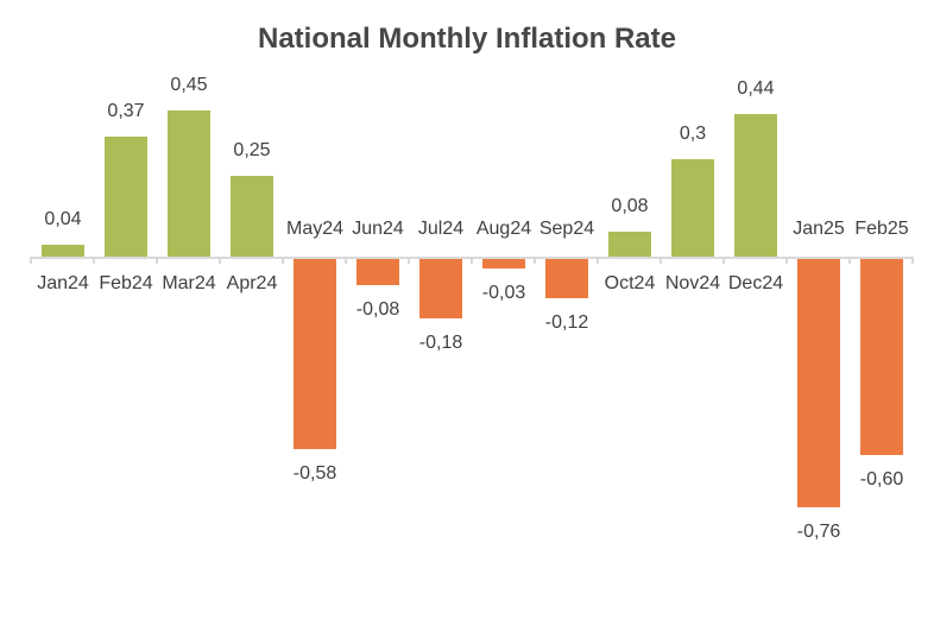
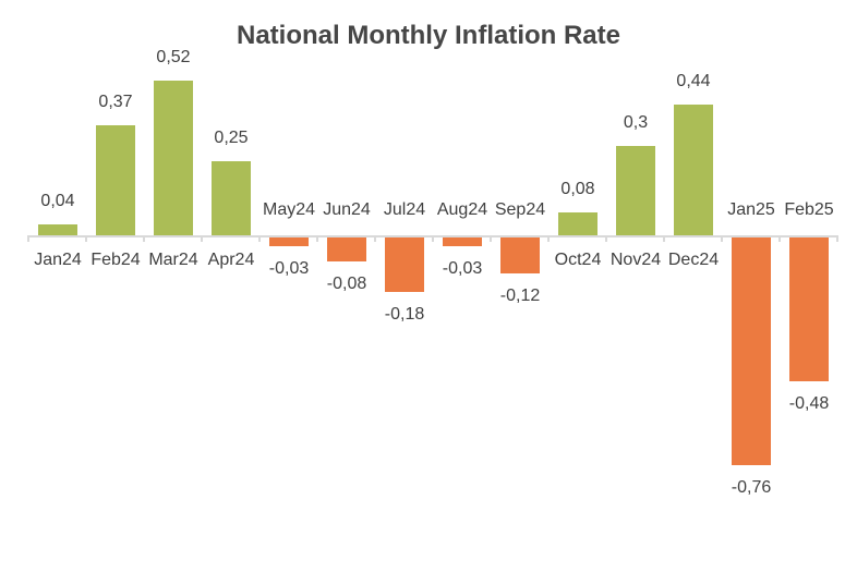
Mar24: 0,45 -> 0,52
May24: -0,58 -> -0,03
Feb25: -0,60 -> -0,48
